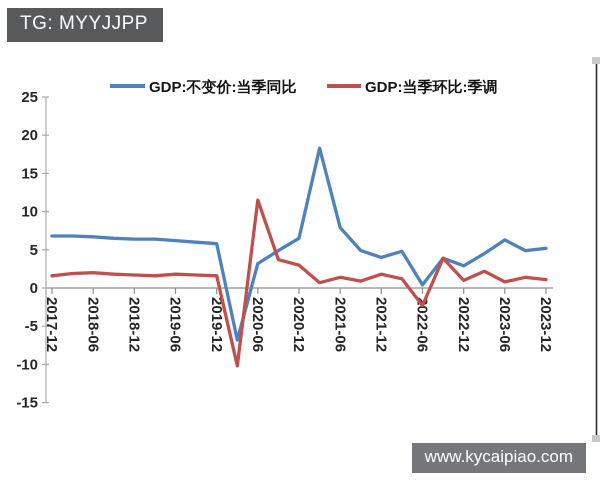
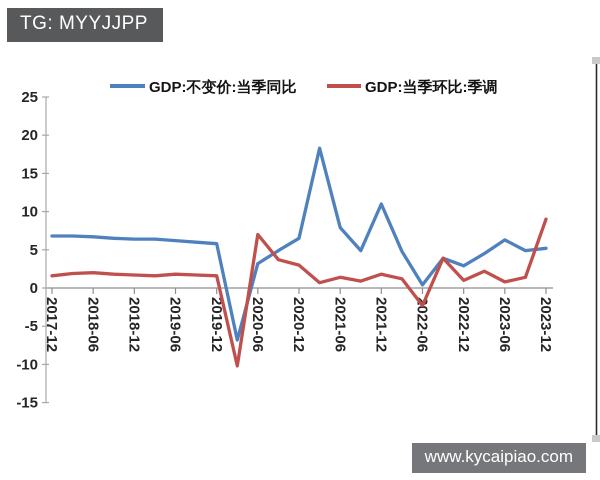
GDP:当季环比:季调/2020-06: 12 -> 7
GDP:不变价:当季同比/2021-12: 4 -> 11
GDP:当季环比:季调/2023-12: 1 -> 9
